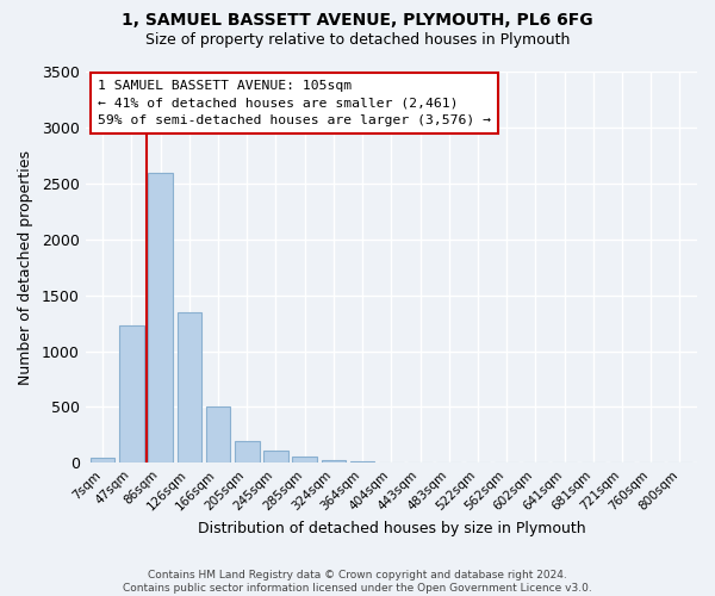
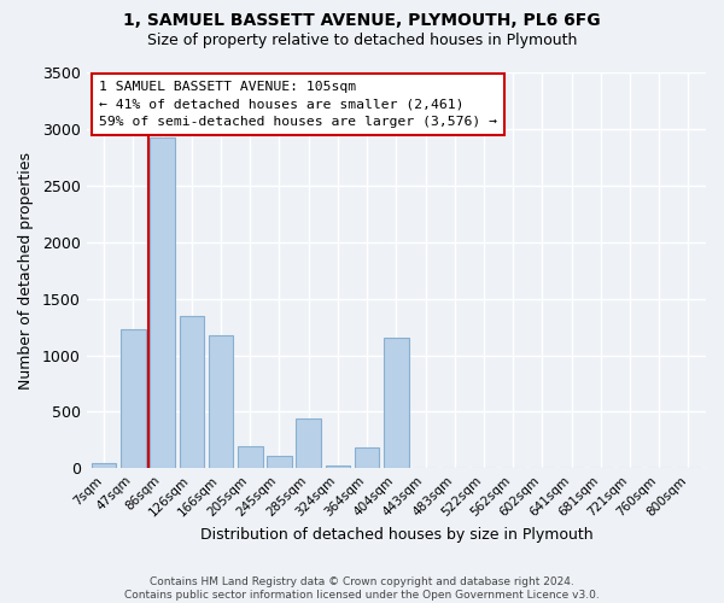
86sqm: 2590 -> 2920
166sqm: 500 -> 1180
285sqm: 60 -> 440
364sqm: 20 -> 180
404sqm: 10 -> 1160
